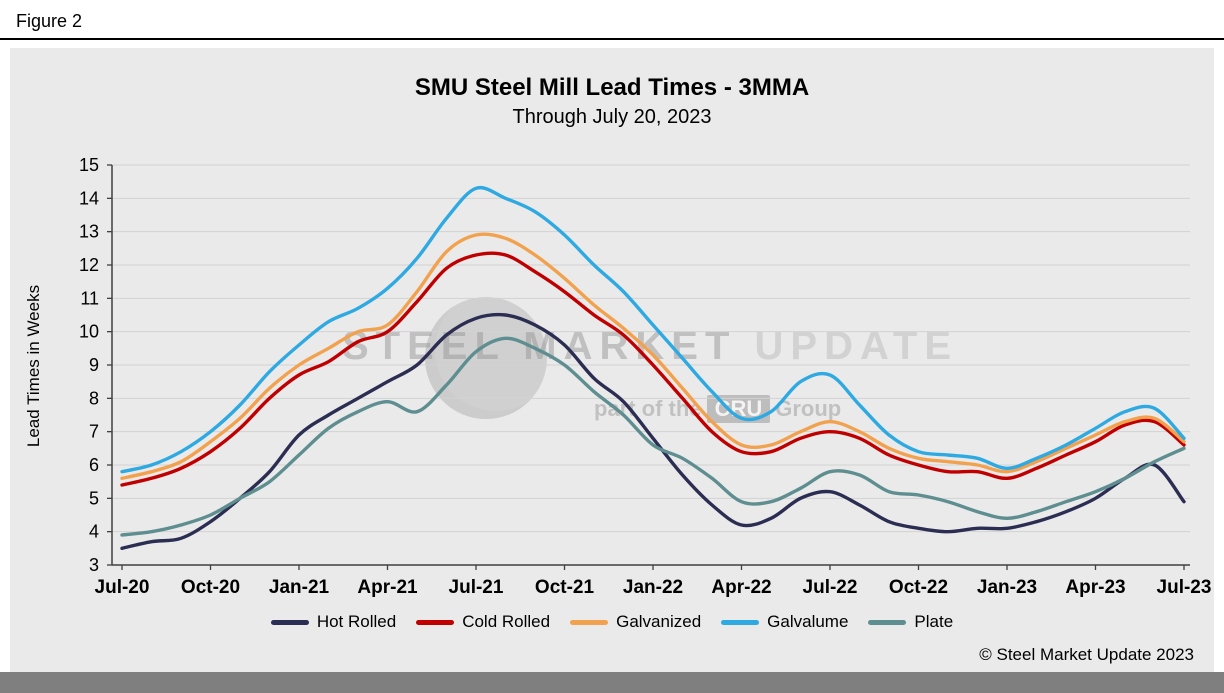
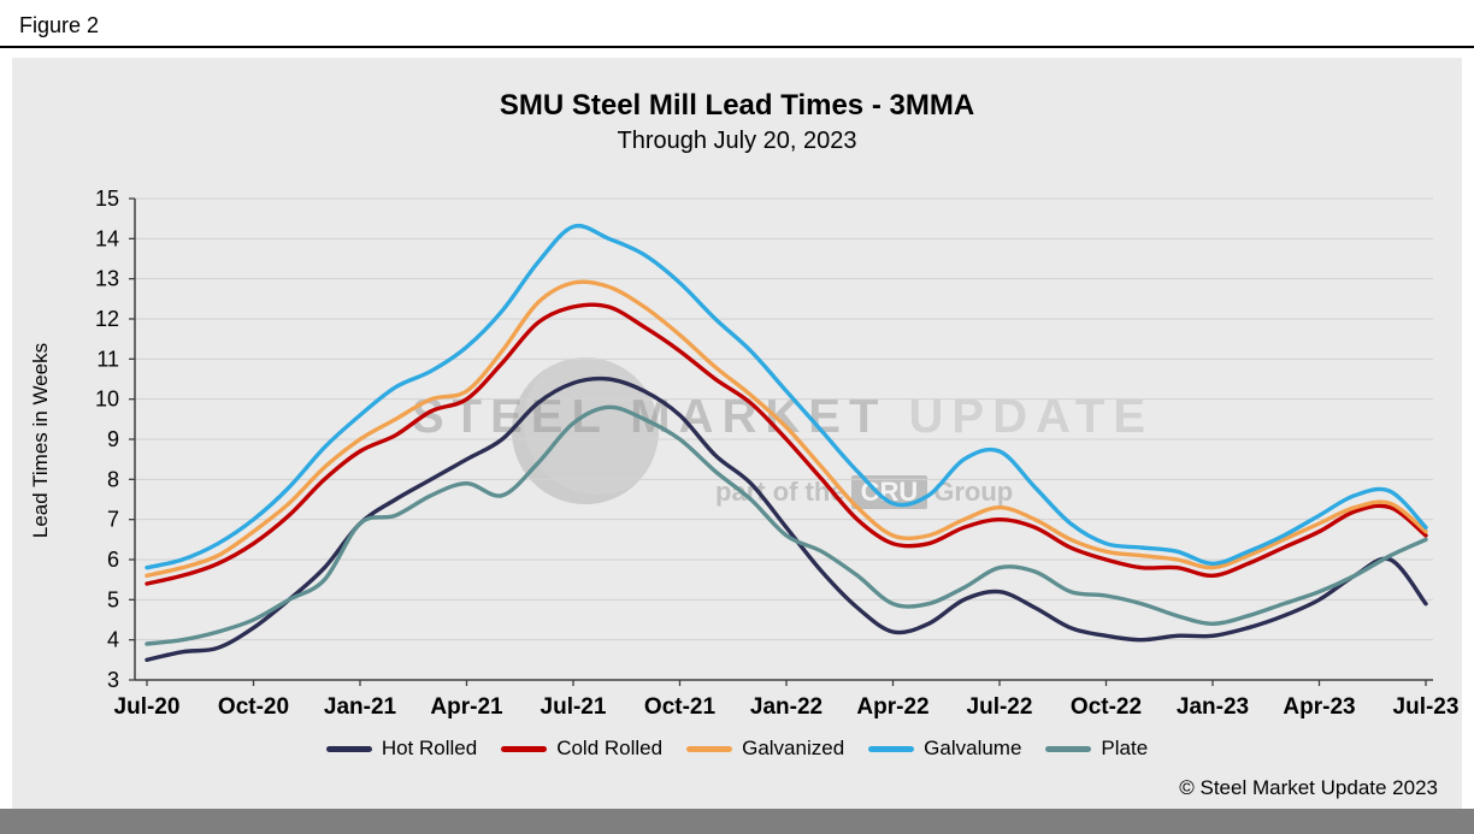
Plate/Jan-21: 6.3 -> 6.9
